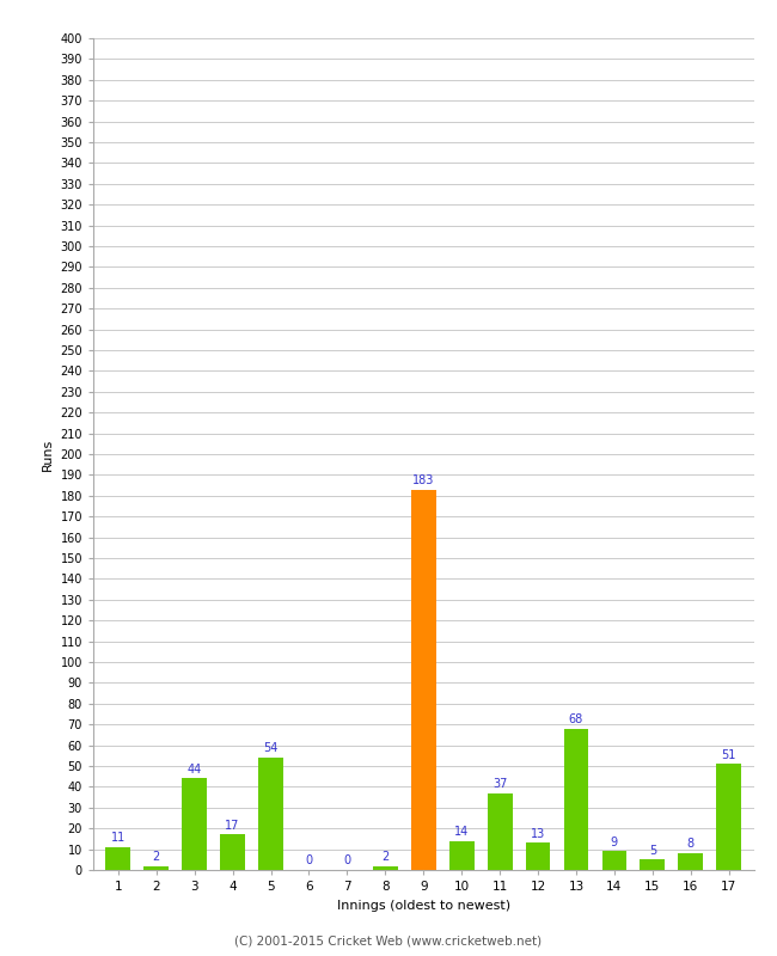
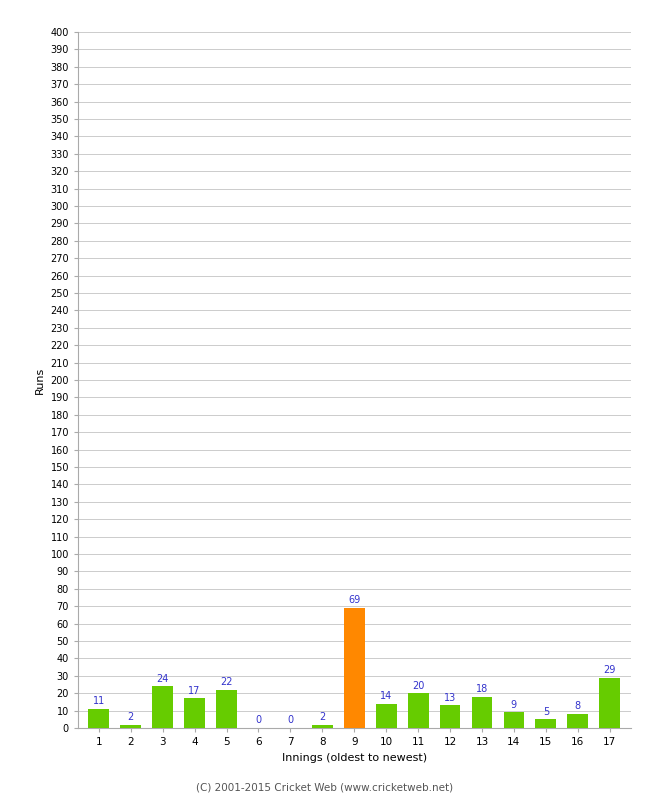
3: 44 -> 24
5: 54 -> 22
9: 183 -> 69
11: 37 -> 20
13: 68 -> 18
17: 51 -> 29
